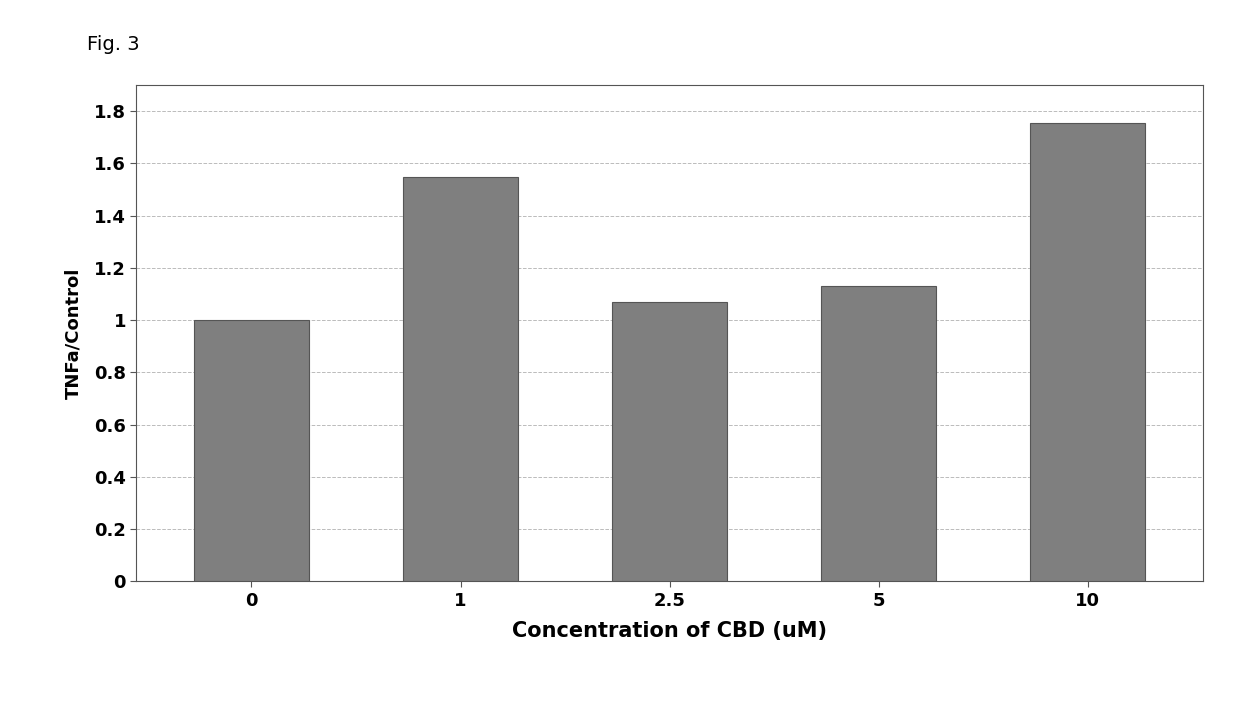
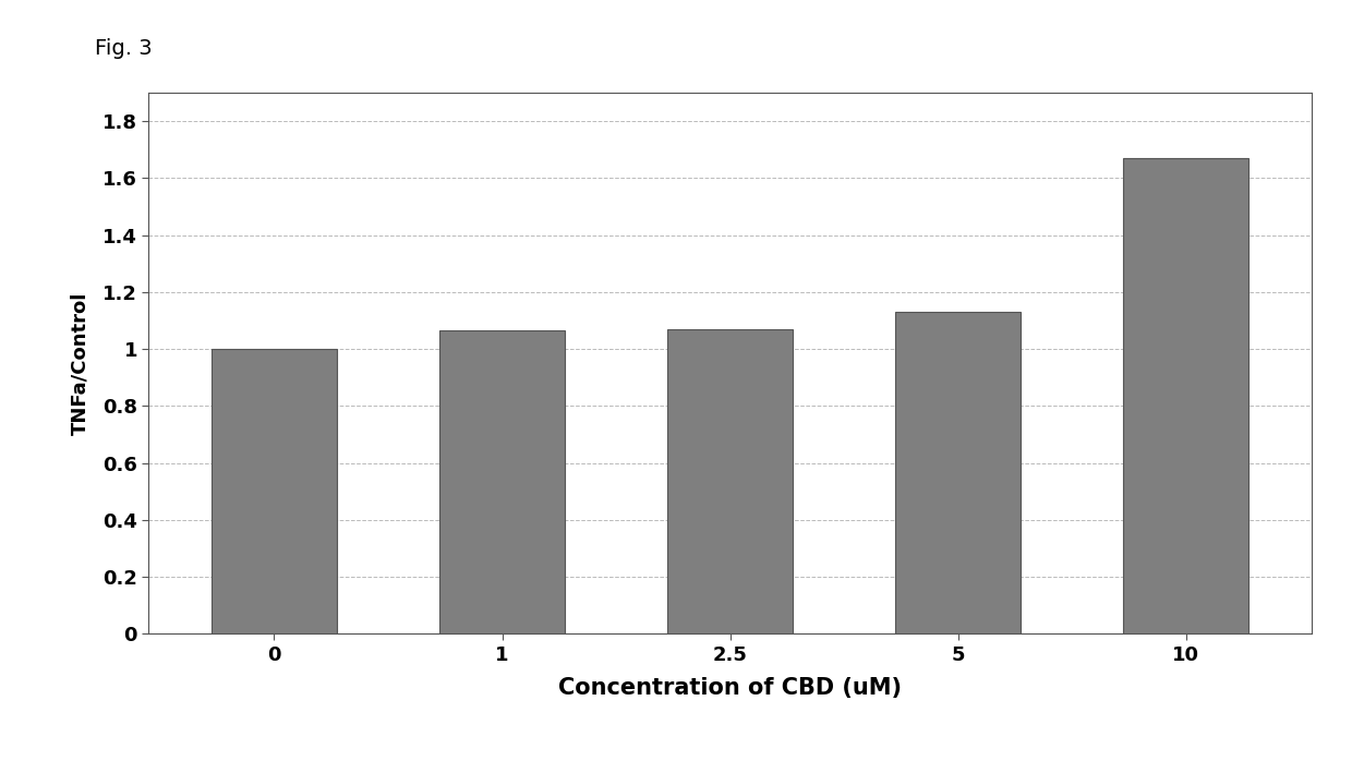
1: 1.550 -> 1.065
10: 1.755 -> 1.670
